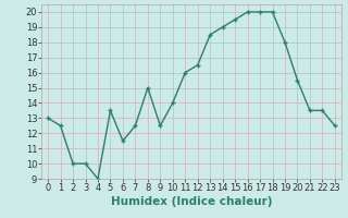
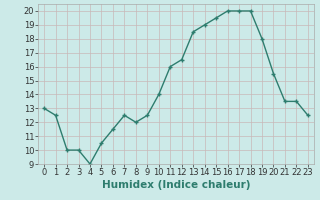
5: 13.5 -> 10.5
8: 15.0 -> 12.0
